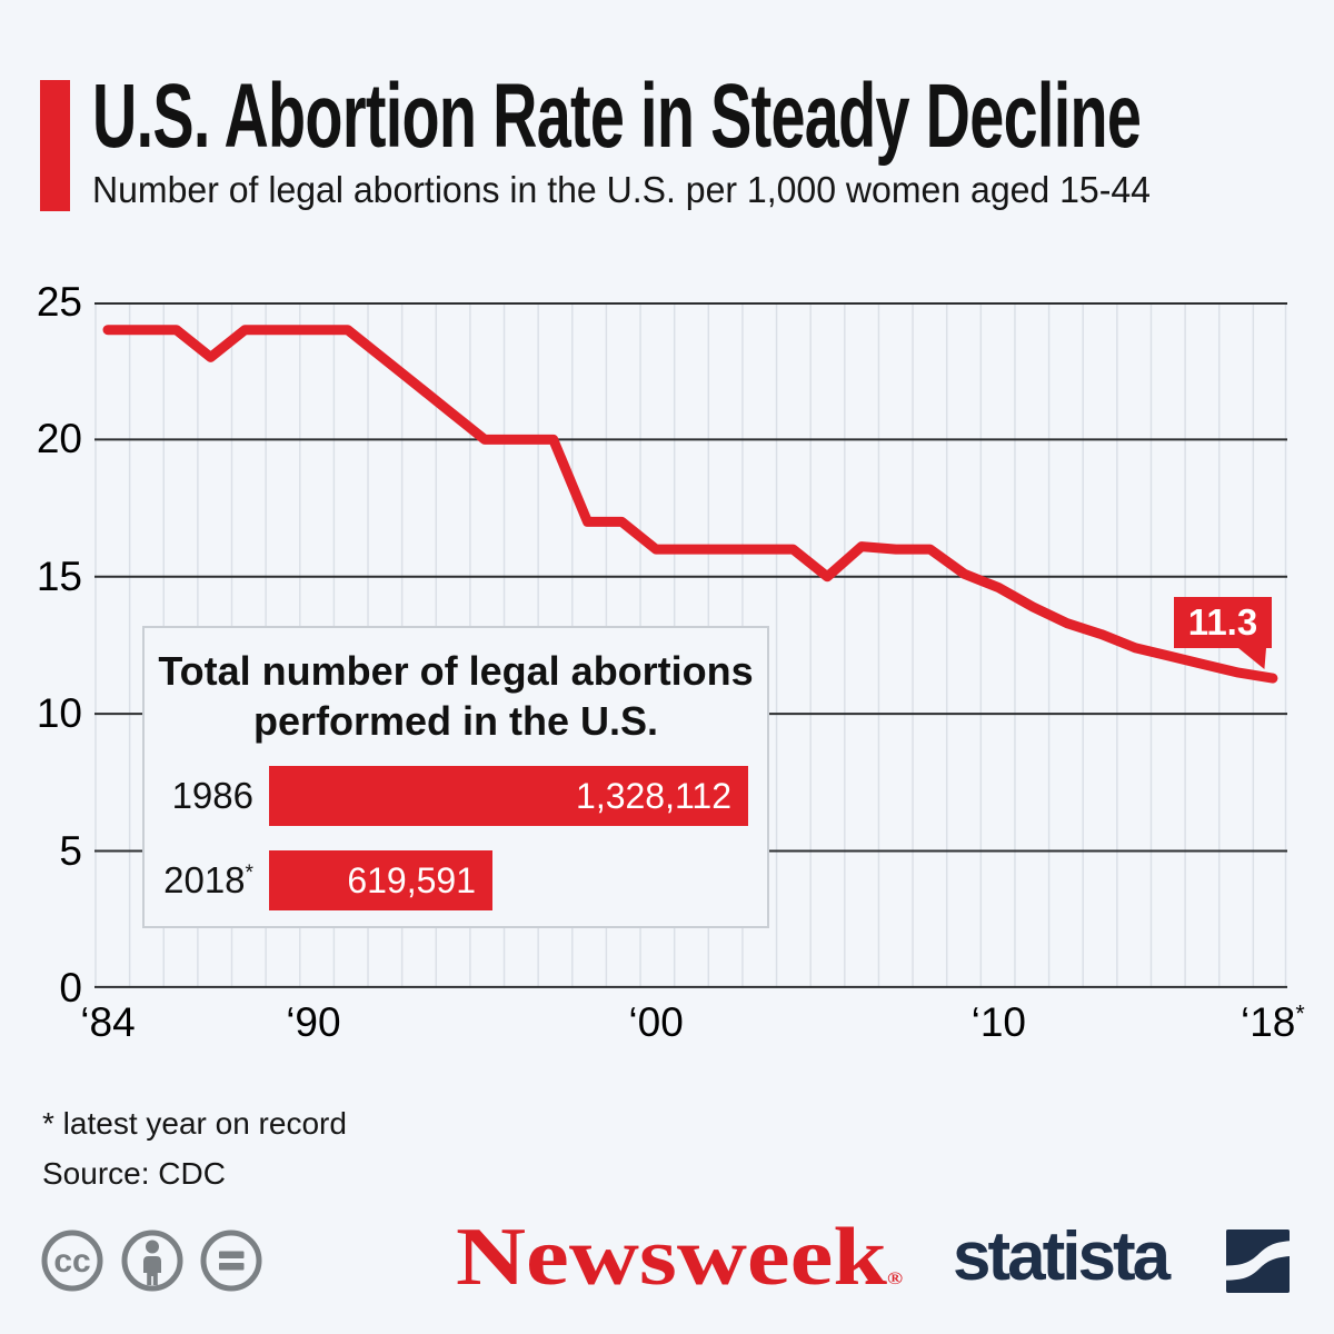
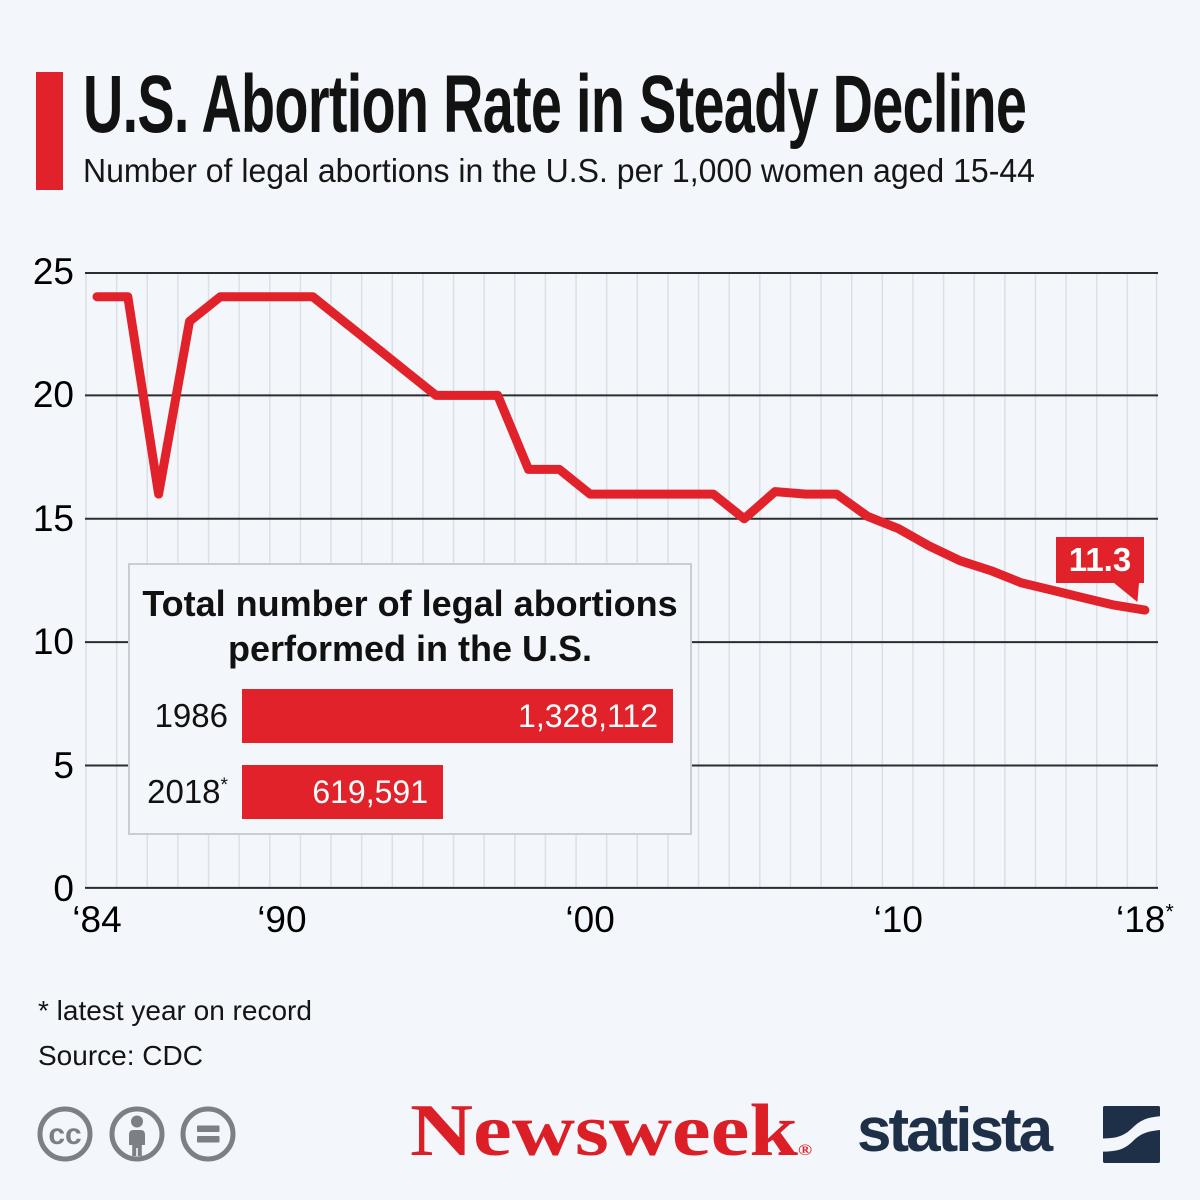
1986: 24.0 -> 16.0
